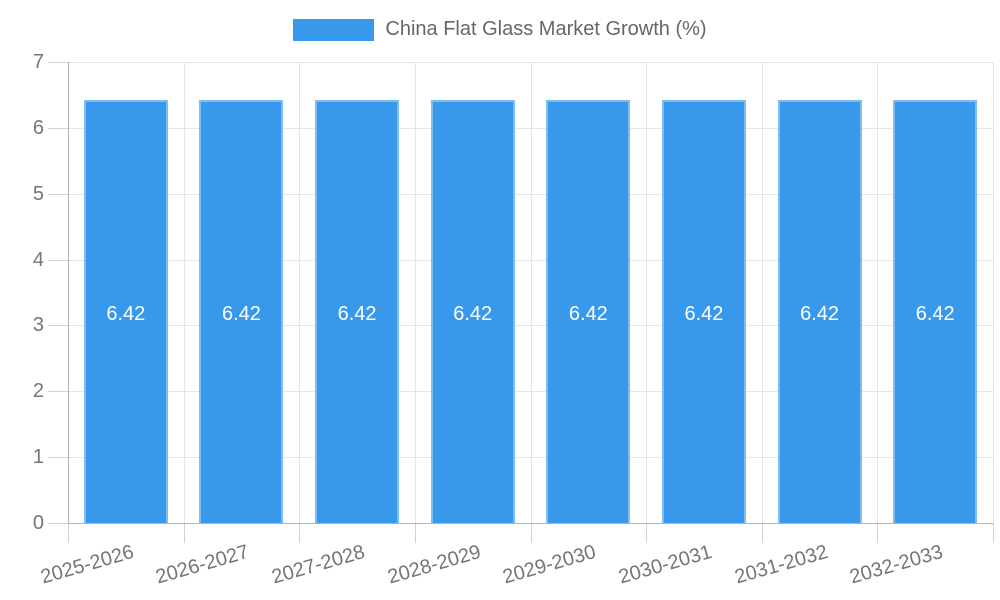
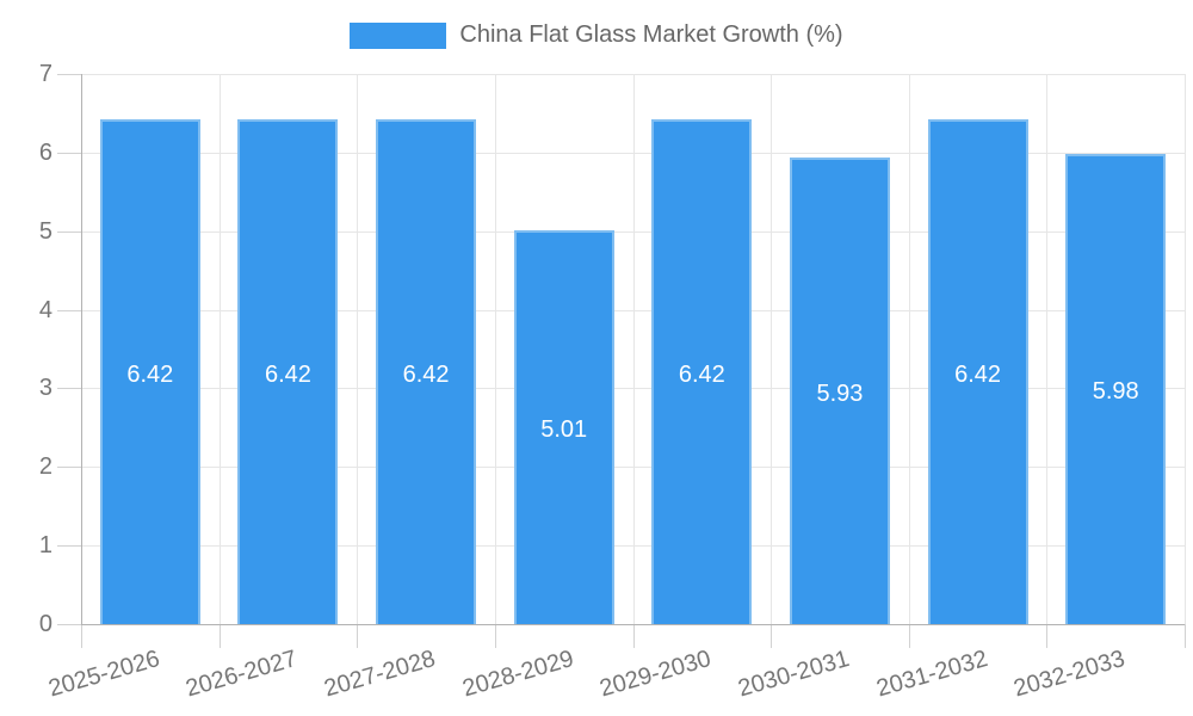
2028-2029: 6.42 -> 5.01
2030-2031: 6.42 -> 5.93
2032-2033: 6.42 -> 5.98
